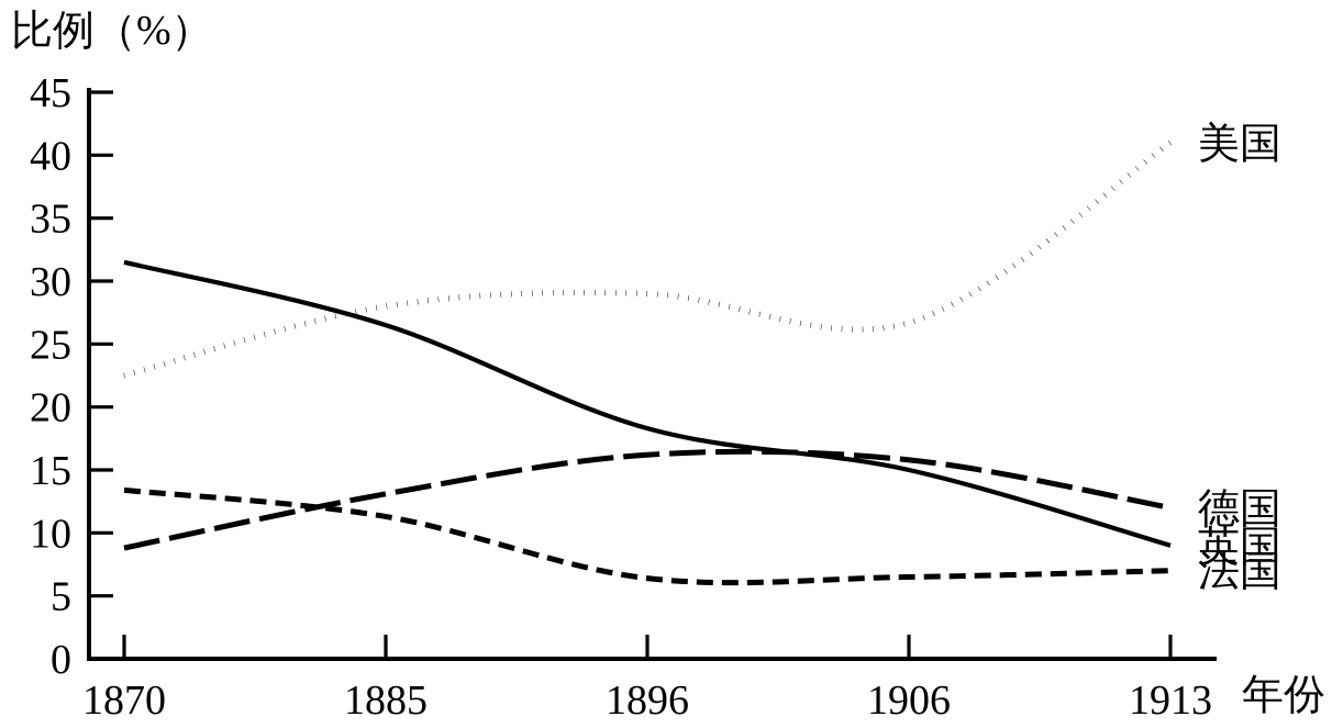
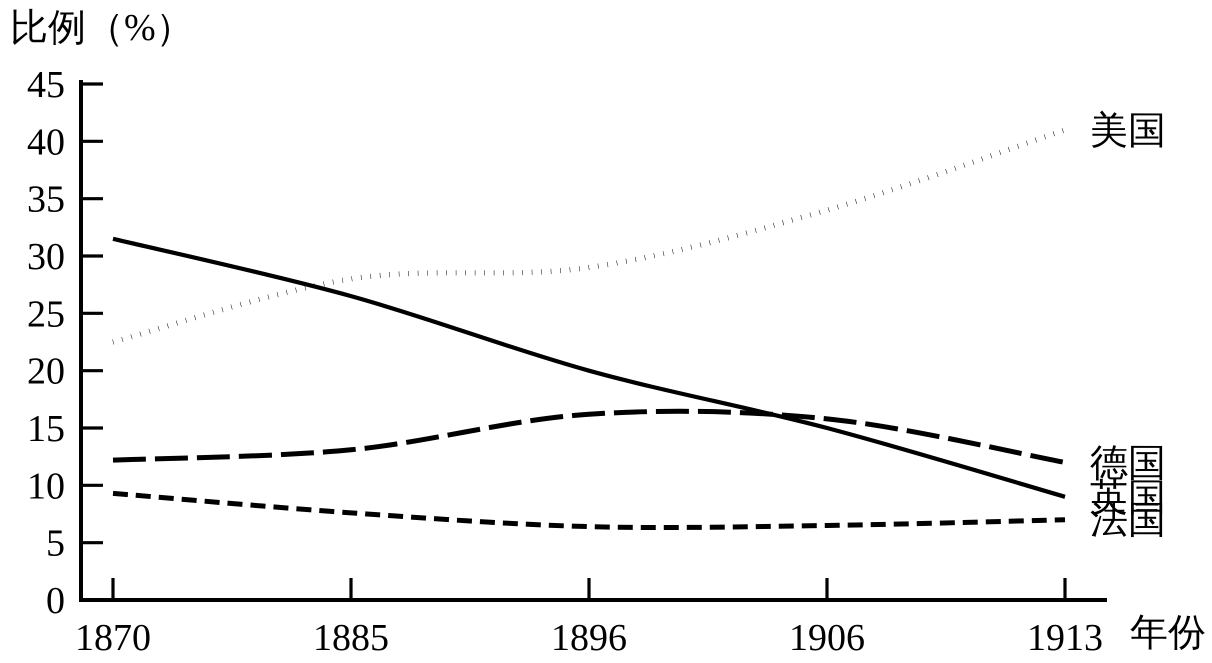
德国/1870: 8.8 -> 12.2
法国/1870: 13.4 -> 9.3
法国/1885: 11.3 -> 7.6
英国/1896: 18.3 -> 20.0
美国/1906: 26.7 -> 34.0
